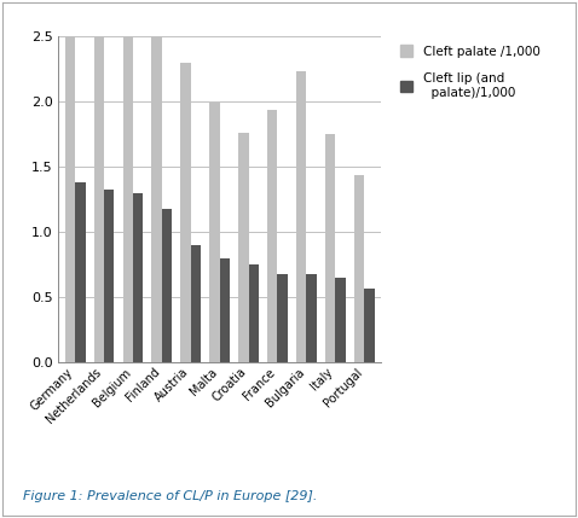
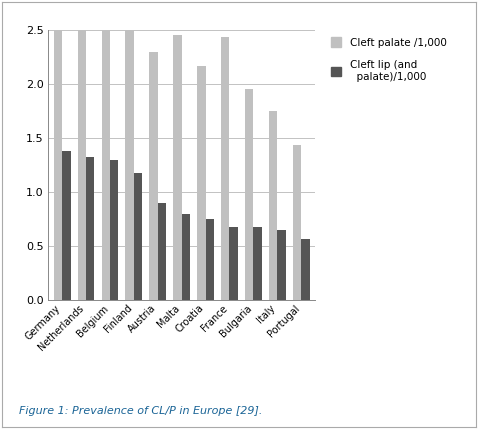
Cleft palate /1,000/Malta: 1.99 -> 2.45
Cleft palate /1,000/Croatia: 1.76 -> 2.17
Cleft palate /1,000/France: 1.94 -> 2.44
Cleft palate /1,000/Bulgaria: 2.23 -> 1.95
